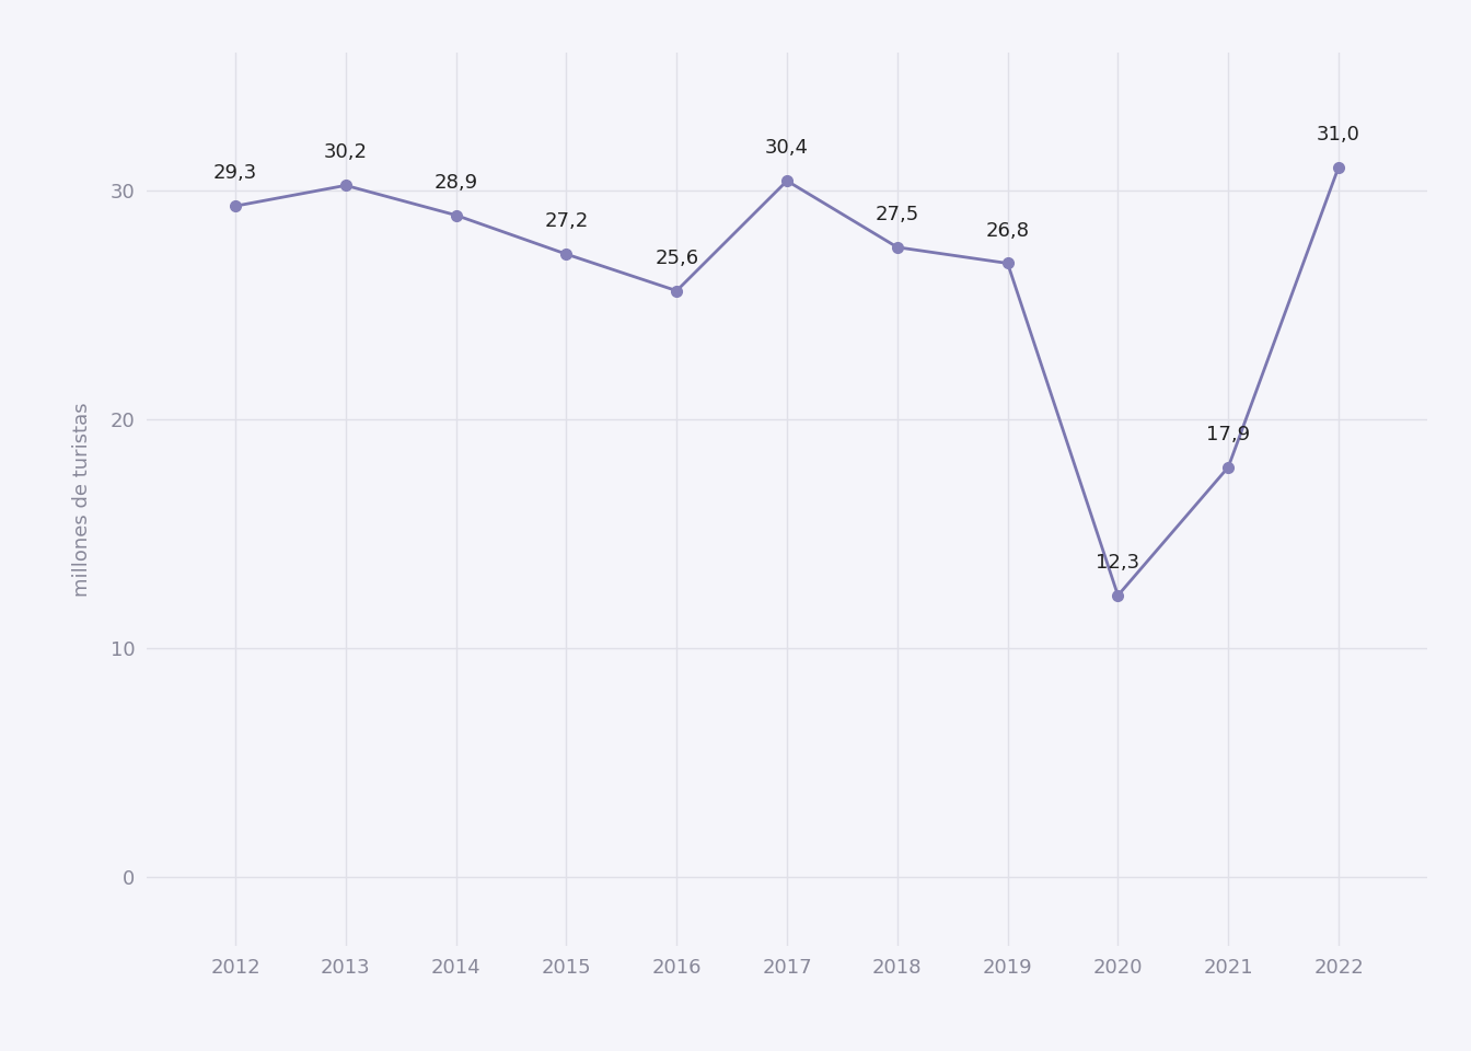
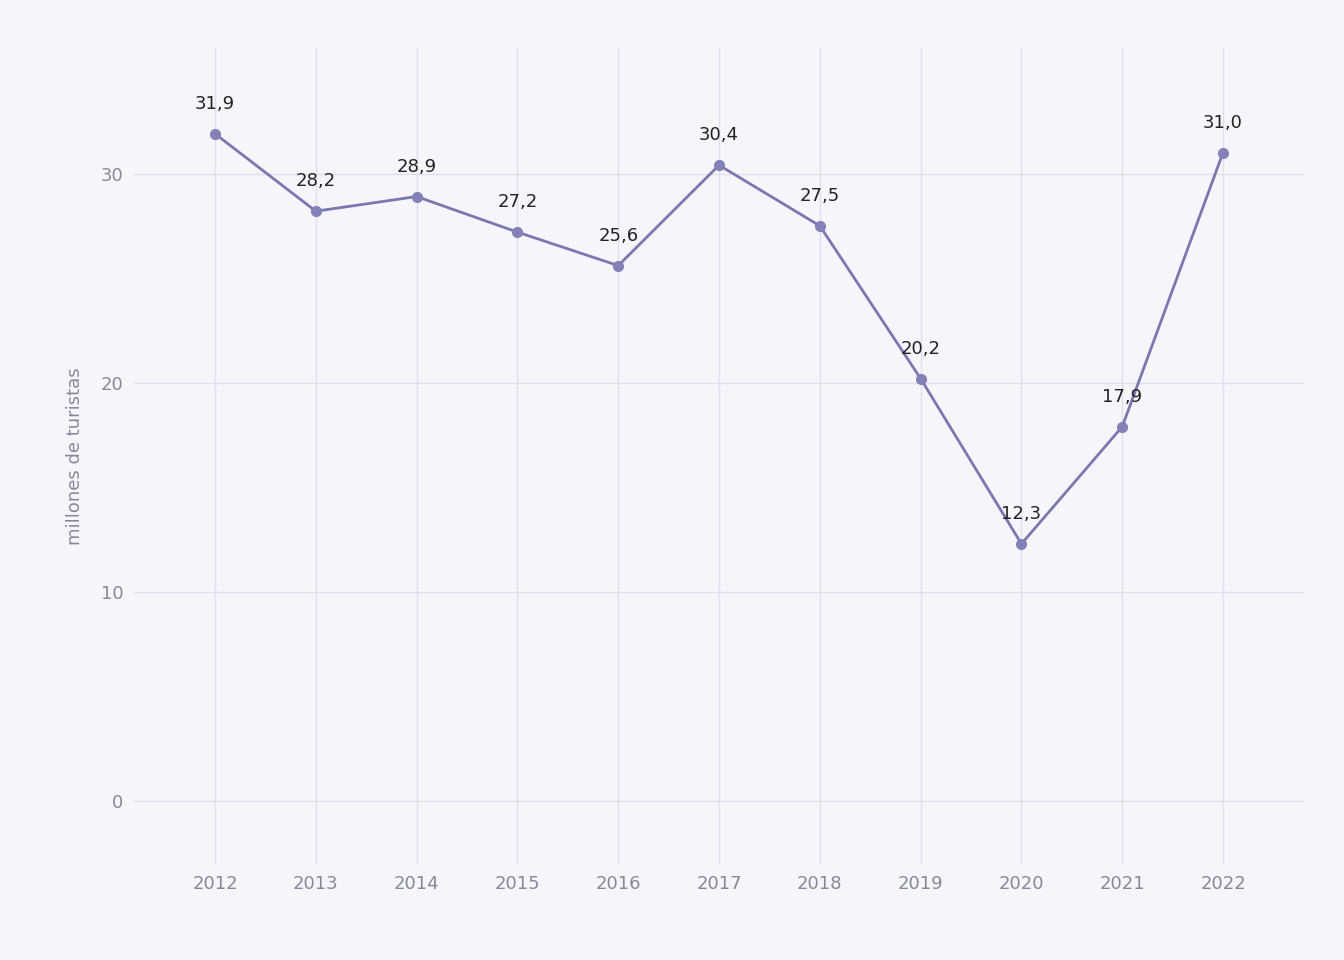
2012: 29,3 -> 31,9
2013: 30,2 -> 28,2
2019: 26,8 -> 20,2
